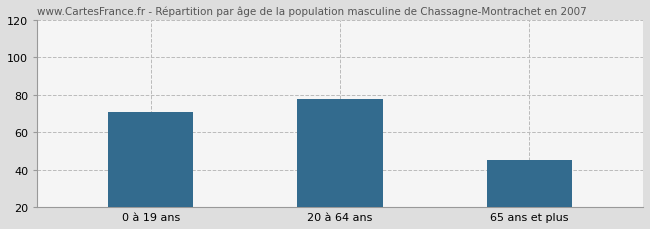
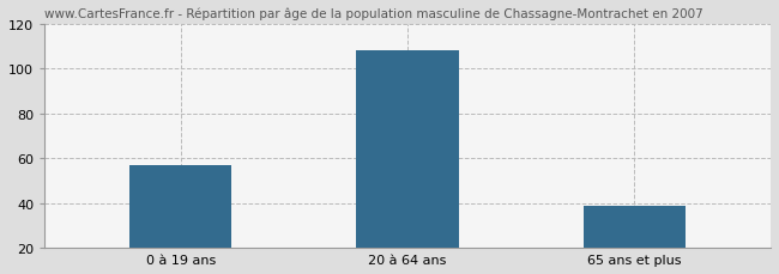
0 à 19 ans: 71 -> 57
20 à 64 ans: 78 -> 108
65 ans et plus: 45 -> 39
